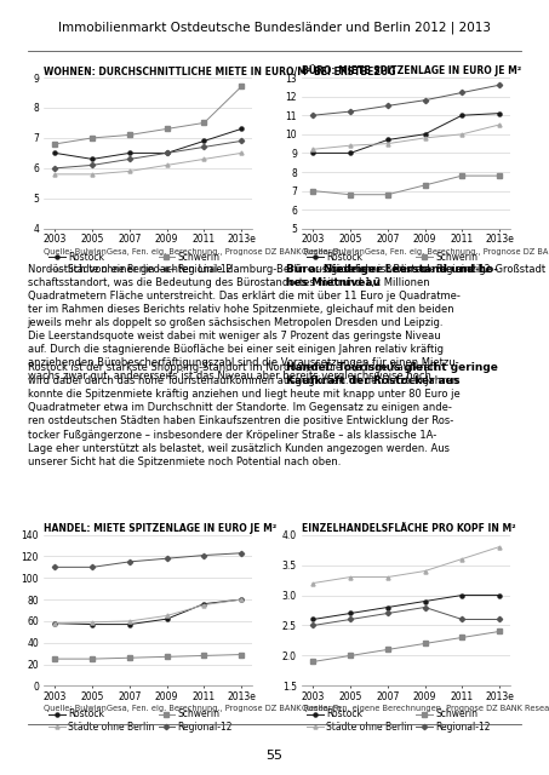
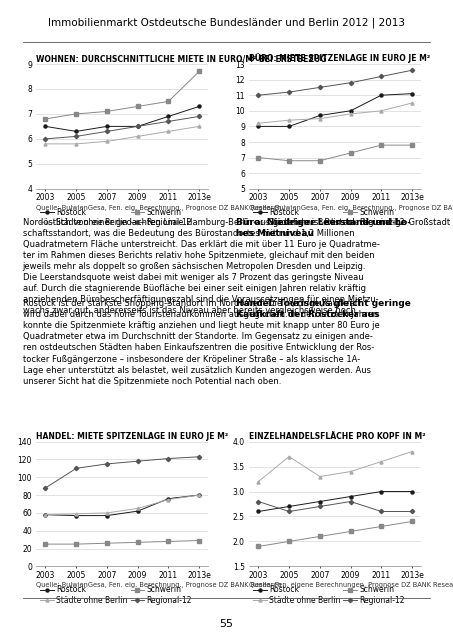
HANDEL: MIETE SPITZENLAGE IN EURO JE M²/Regional-12/2003: 110 -> 88
EINZELHANDELSFLÄCHE PRO KOPF IN M²/Regional-12/2003: 2.5 -> 2.8
EINZELHANDELSFLÄCHE PRO KOPF IN M²/Städte ohne Berlin/2005: 3.3 -> 3.7
